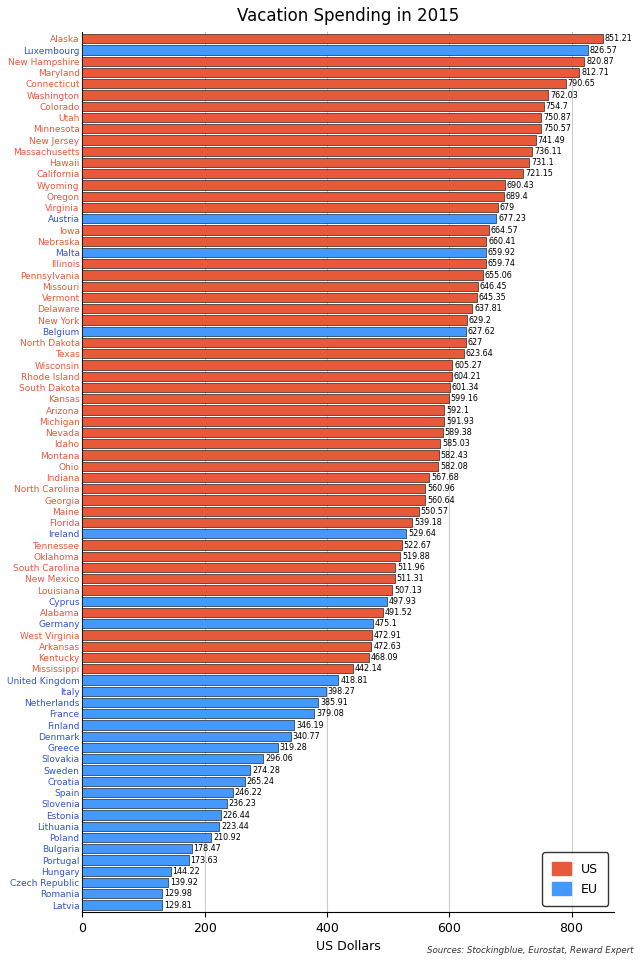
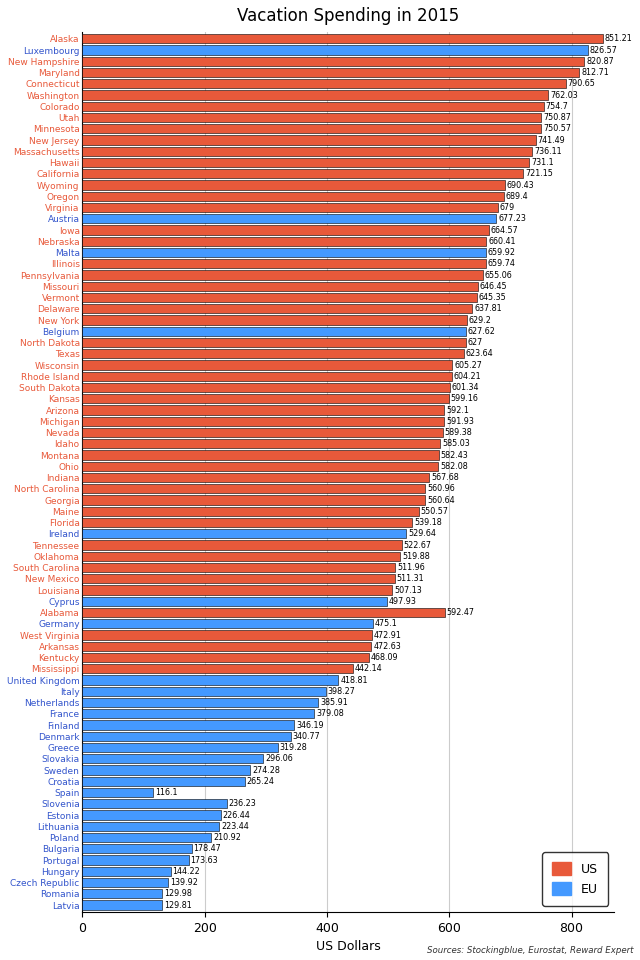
Alabama: 491.52 -> 592.47
Spain: 246.22 -> 116.1
